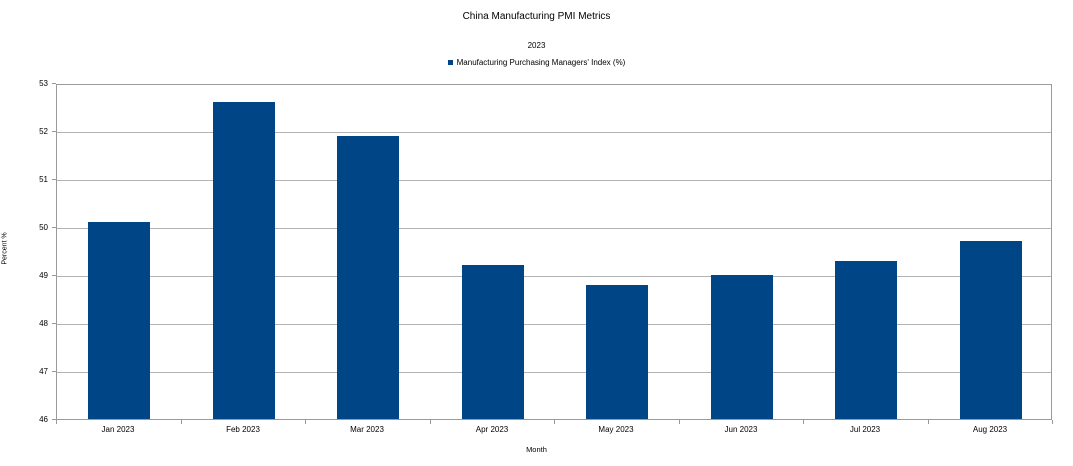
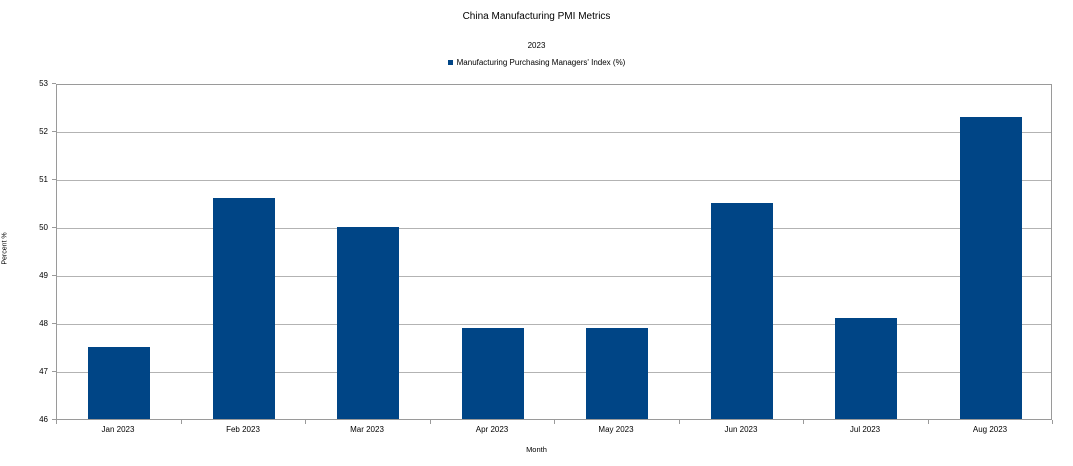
Jan 2023: 50.1 -> 47.5
Feb 2023: 52.6 -> 50.6
Mar 2023: 51.9 -> 50.0
Apr 2023: 49.2 -> 47.9
May 2023: 48.8 -> 47.9
Jun 2023: 49.0 -> 50.5
Jul 2023: 49.3 -> 48.1
Aug 2023: 49.7 -> 52.3
